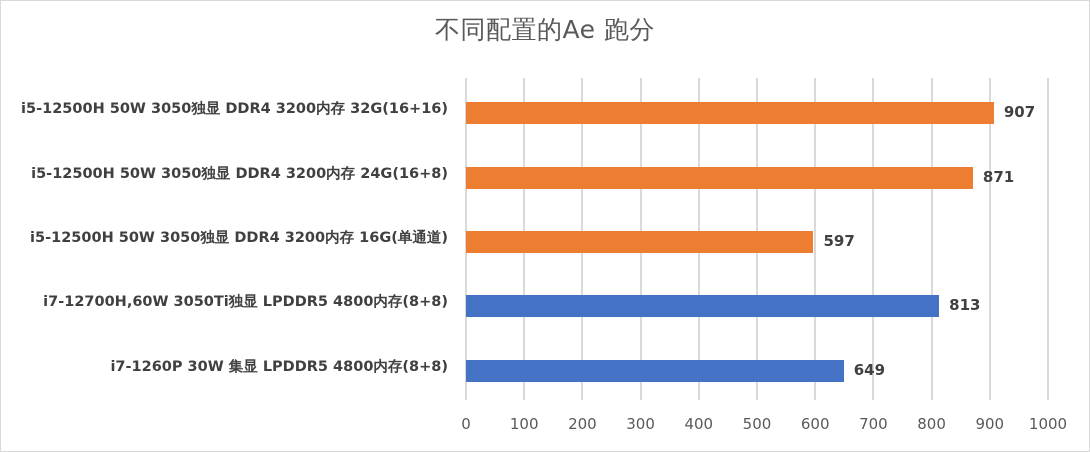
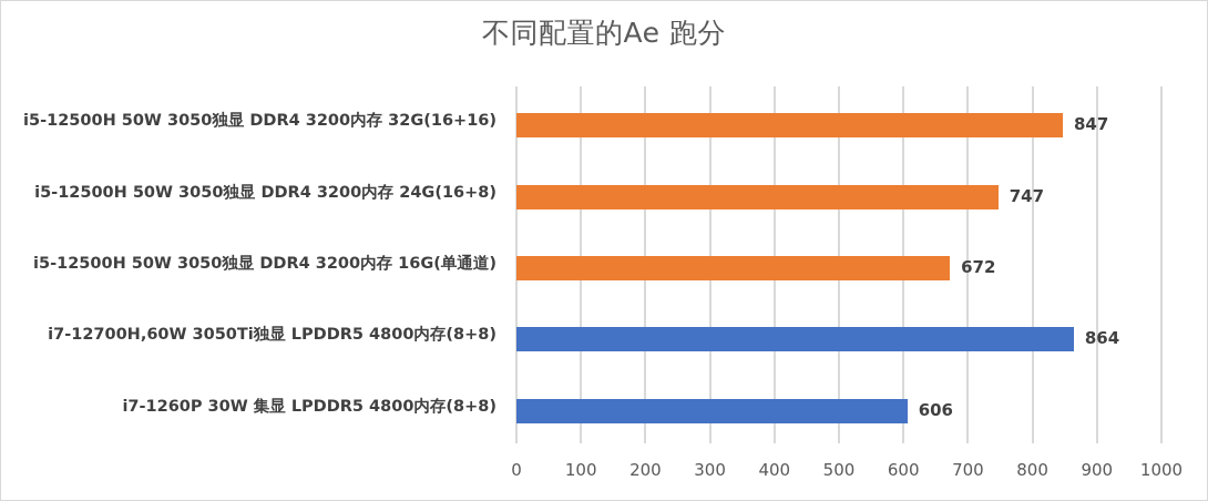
i5-12500H 50W 3050独显 DDR4 3200内存 32G(16+16): 907 -> 847
i5-12500H 50W 3050独显 DDR4 3200内存 24G(16+8): 871 -> 747
i5-12500H 50W 3050独显 DDR4 3200内存 16G(单通道): 597 -> 672
i7-12700H,60W 3050Ti独显 LPDDR5 4800内存(8+8): 813 -> 864
i7-1260P 30W 集显 LPDDR5 4800内存(8+8): 649 -> 606
